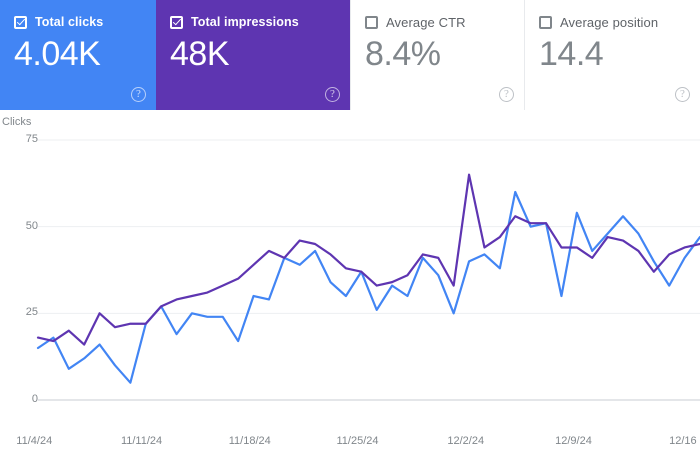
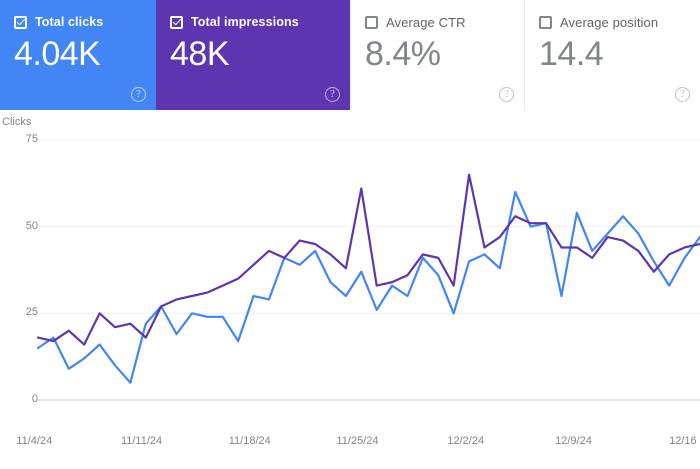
Total impressions/11/11/24: 22 -> 18
Total impressions/11/25/24: 37 -> 61
